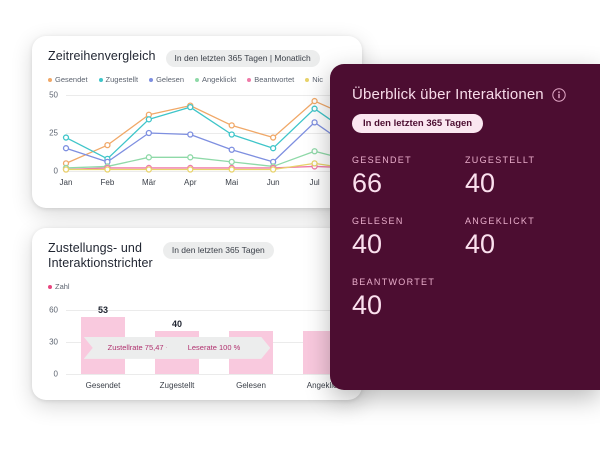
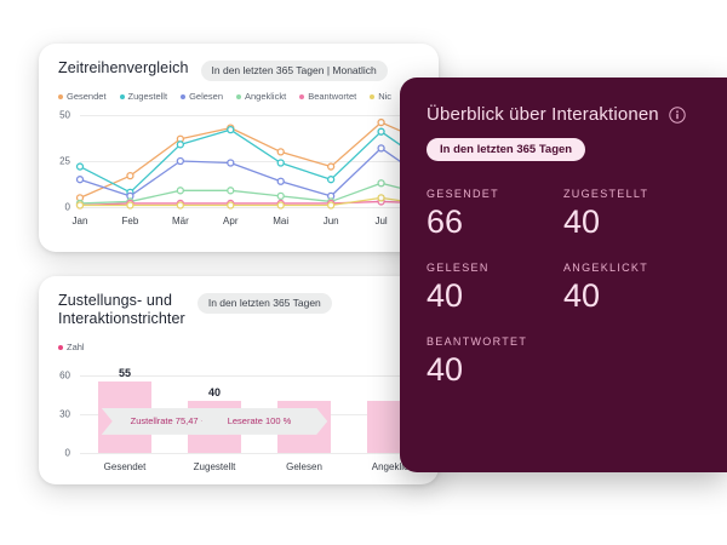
Zustellungs- und Interaktionstrichter/Gesendet: 53 -> 55
